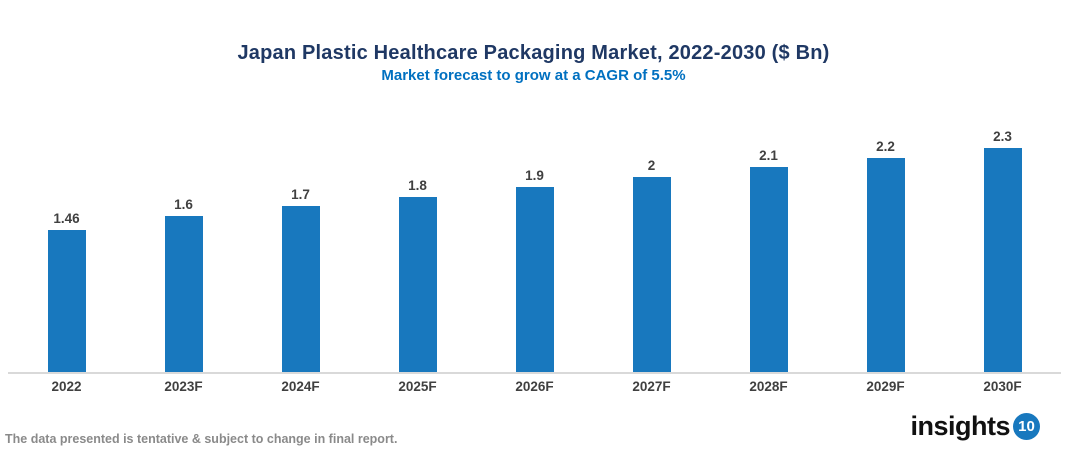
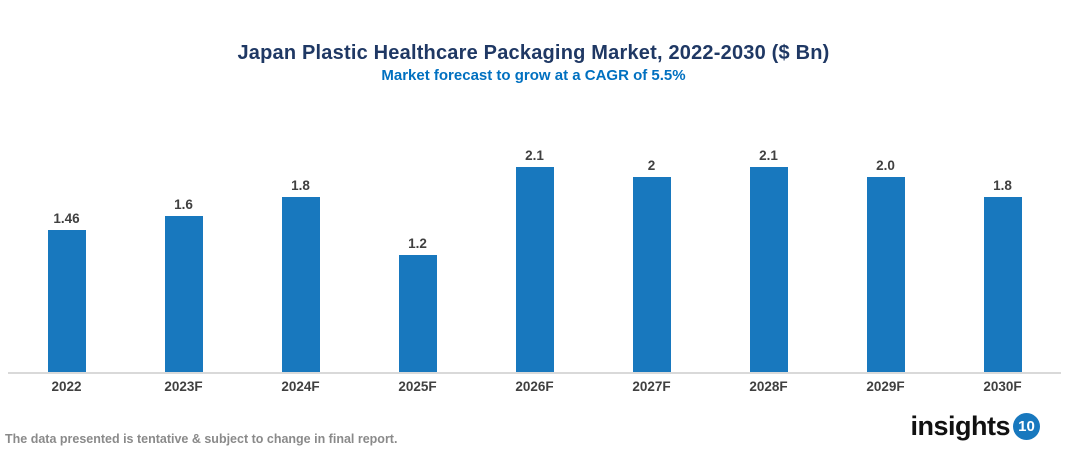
2024F: 1.7 -> 1.8
2025F: 1.8 -> 1.2
2026F: 1.9 -> 2.1
2029F: 2.2 -> 2.0
2030F: 2.3 -> 1.8
